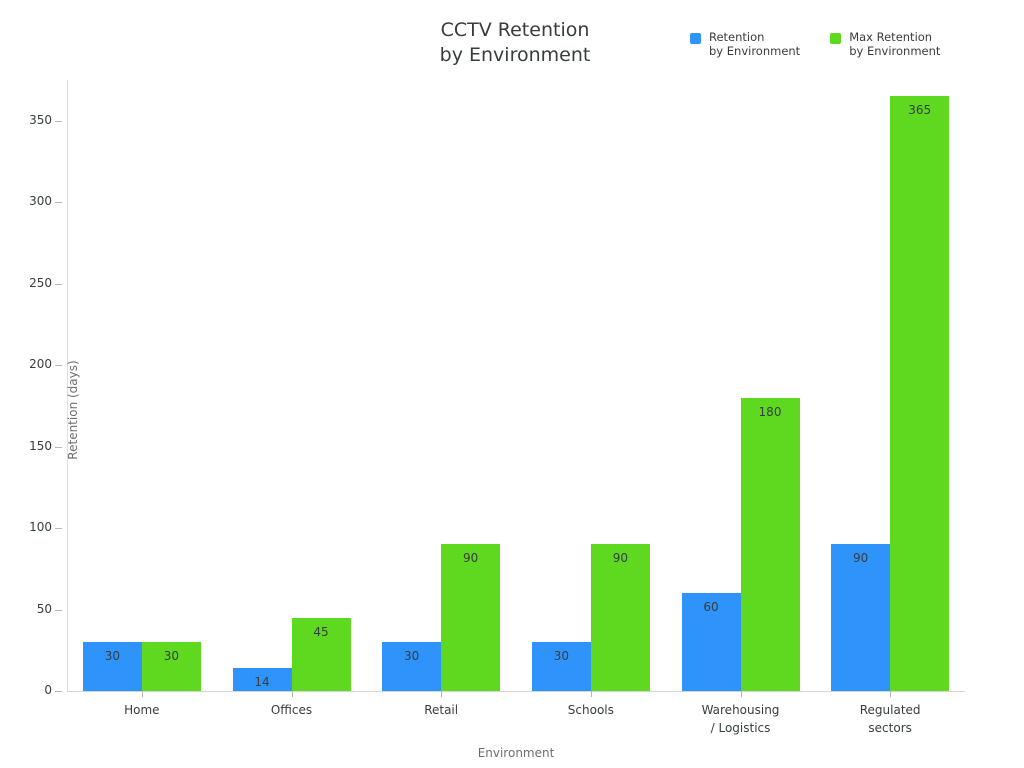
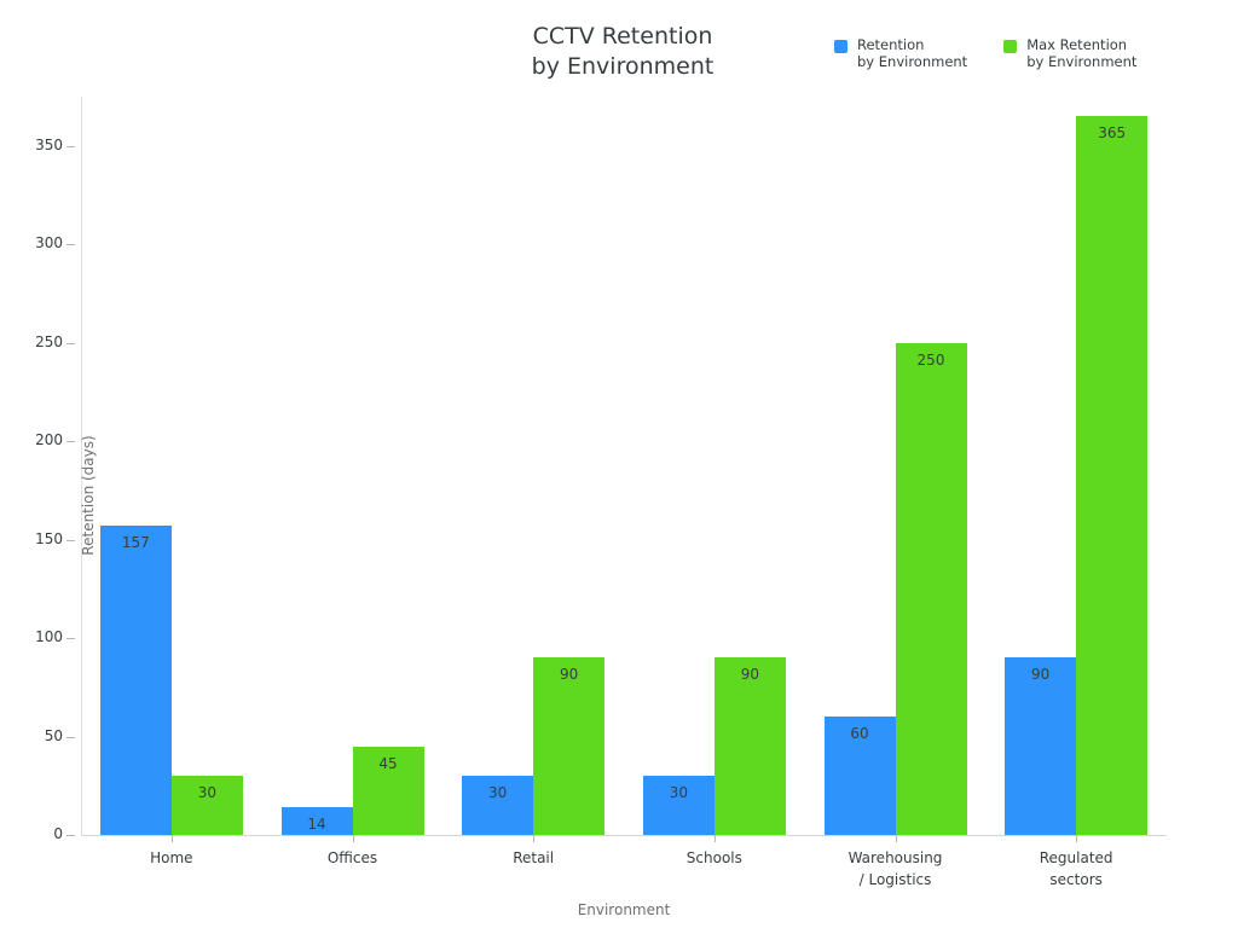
Retention by Environment/Home: 30 -> 157
Max Retention by Environment/Warehousing / Logistics: 180 -> 250
